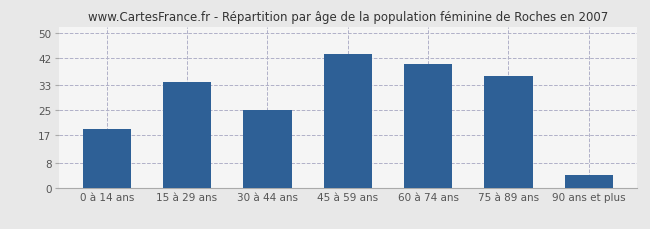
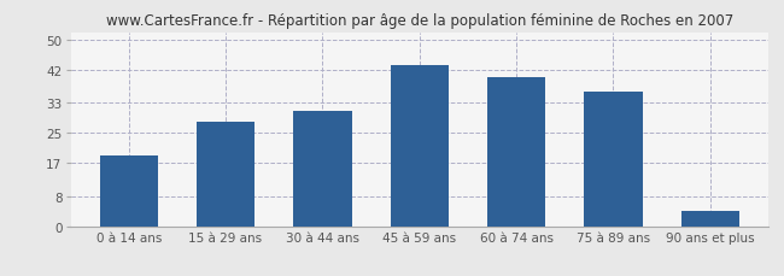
15 à 29 ans: 34 -> 28
30 à 44 ans: 25 -> 31
